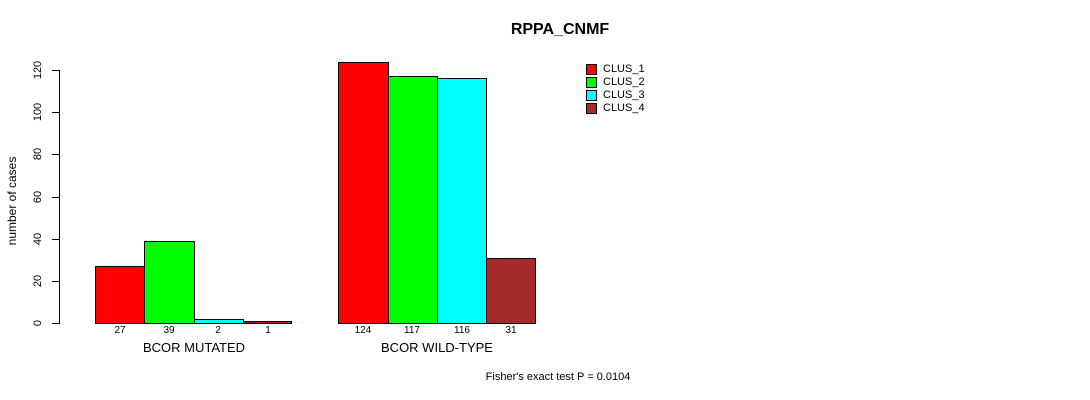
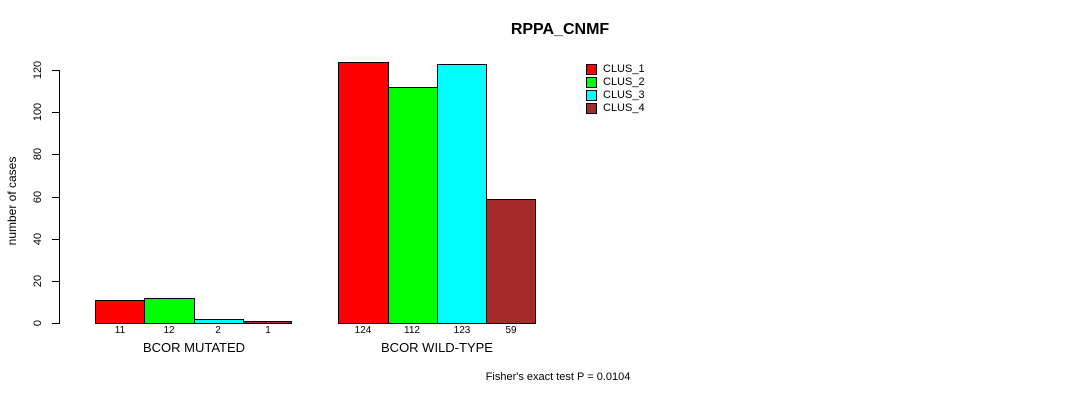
CLUS_1/BCOR MUTATED: 27 -> 11
CLUS_2/BCOR MUTATED: 39 -> 12
CLUS_2/BCOR WILD-TYPE: 117 -> 112
CLUS_3/BCOR WILD-TYPE: 116 -> 123
CLUS_4/BCOR WILD-TYPE: 31 -> 59
